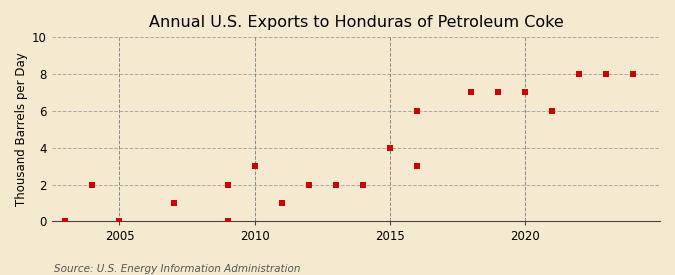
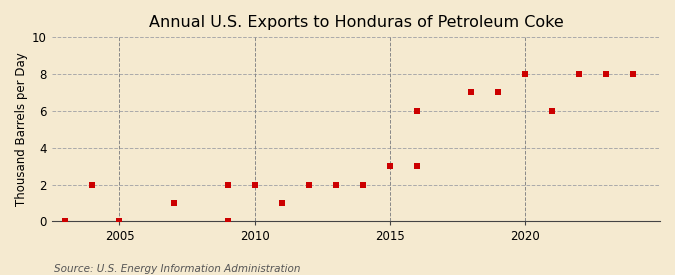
2010: 3 -> 2
2015: 4 -> 3
2020: 7 -> 8
